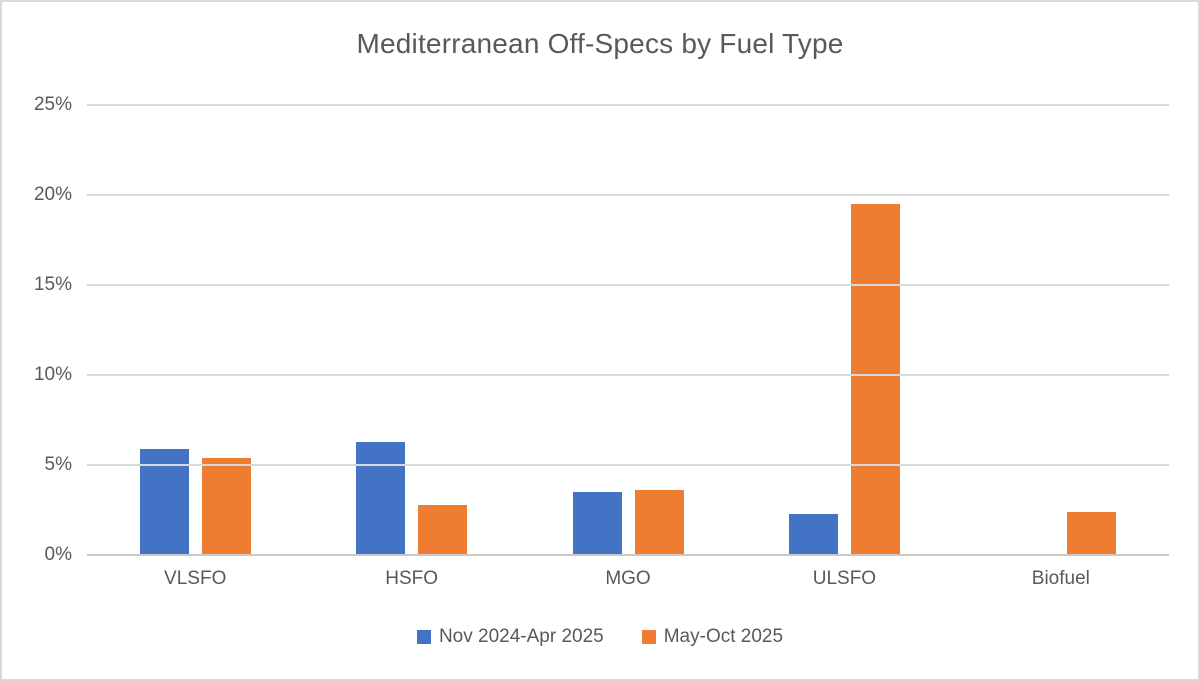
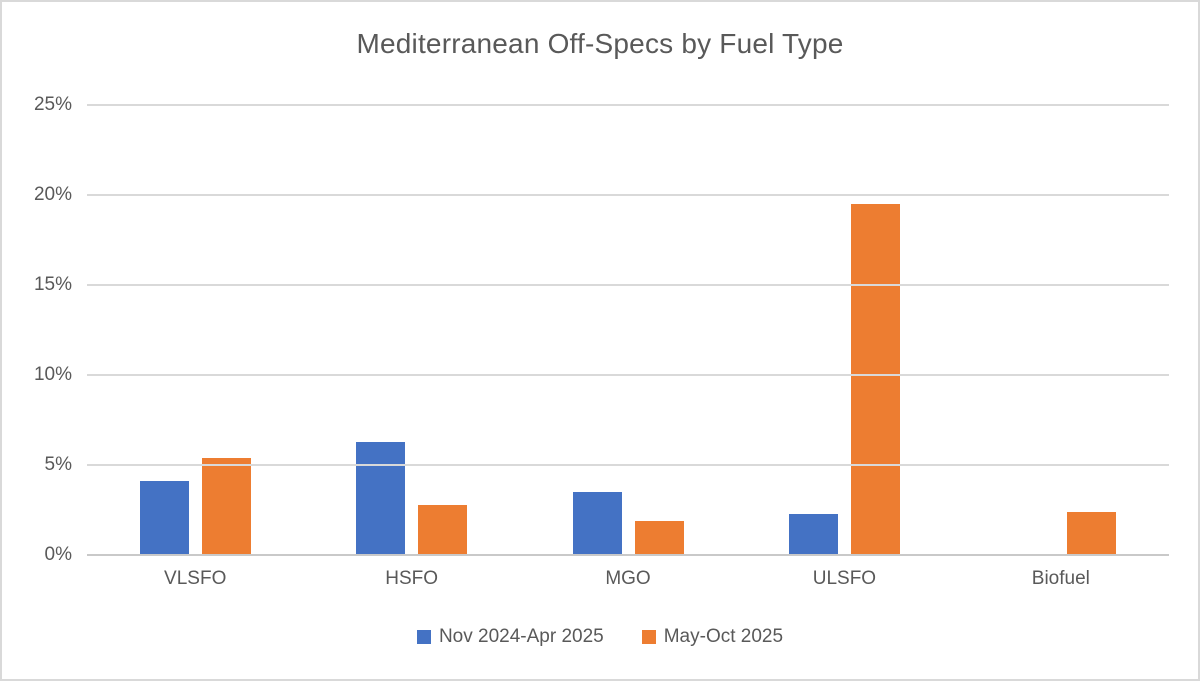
Nov 2024-Apr 2025/VLSFO: 5.9% -> 4.1%
May-Oct 2025/MGO: 3.6% -> 1.9%
